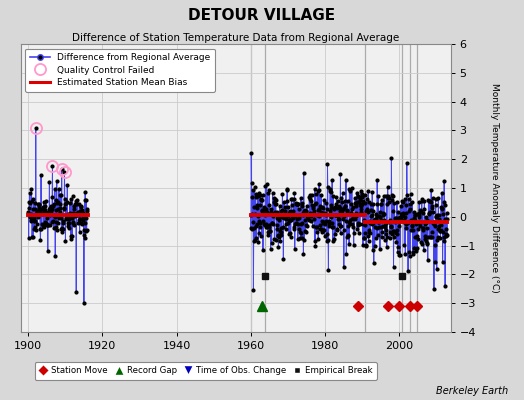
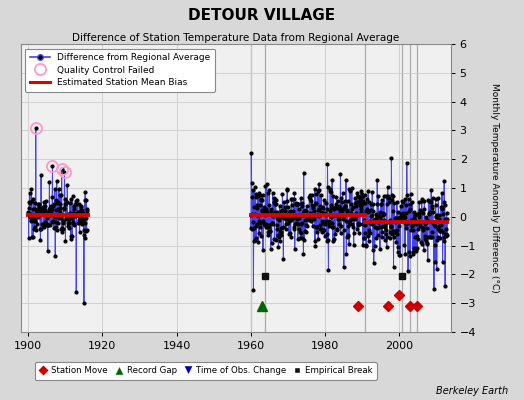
Station Move/2000: -3.1 -> -2.7
